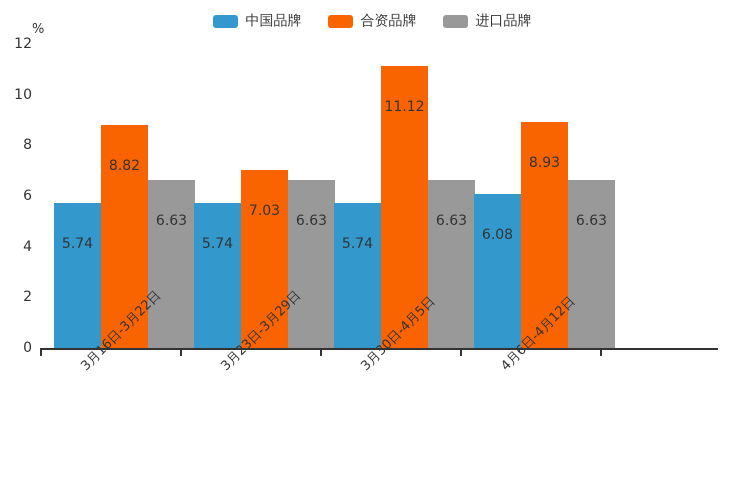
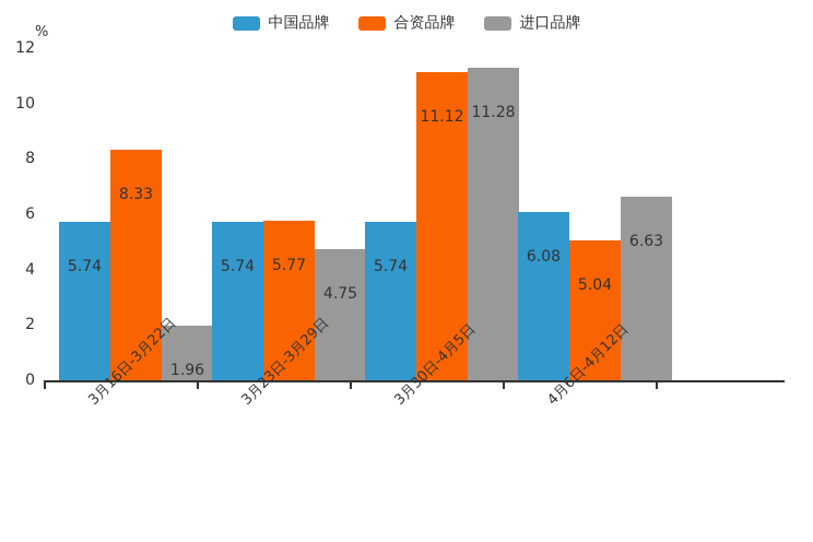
合资品牌/3月16日-3月22日: 8.82 -> 8.33
进口品牌/3月16日-3月22日: 6.63 -> 1.96
合资品牌/3月23日-3月29日: 7.03 -> 5.77
进口品牌/3月23日-3月29日: 6.63 -> 4.75
进口品牌/3月30日-4月5日: 6.63 -> 11.28
合资品牌/4月6日-4月12日: 8.93 -> 5.04
